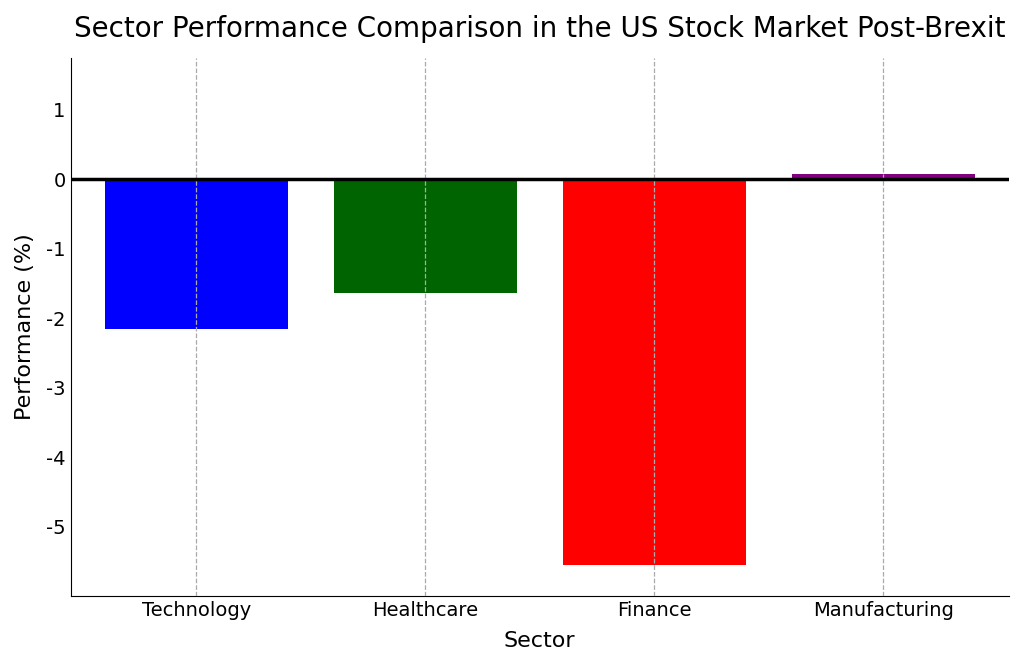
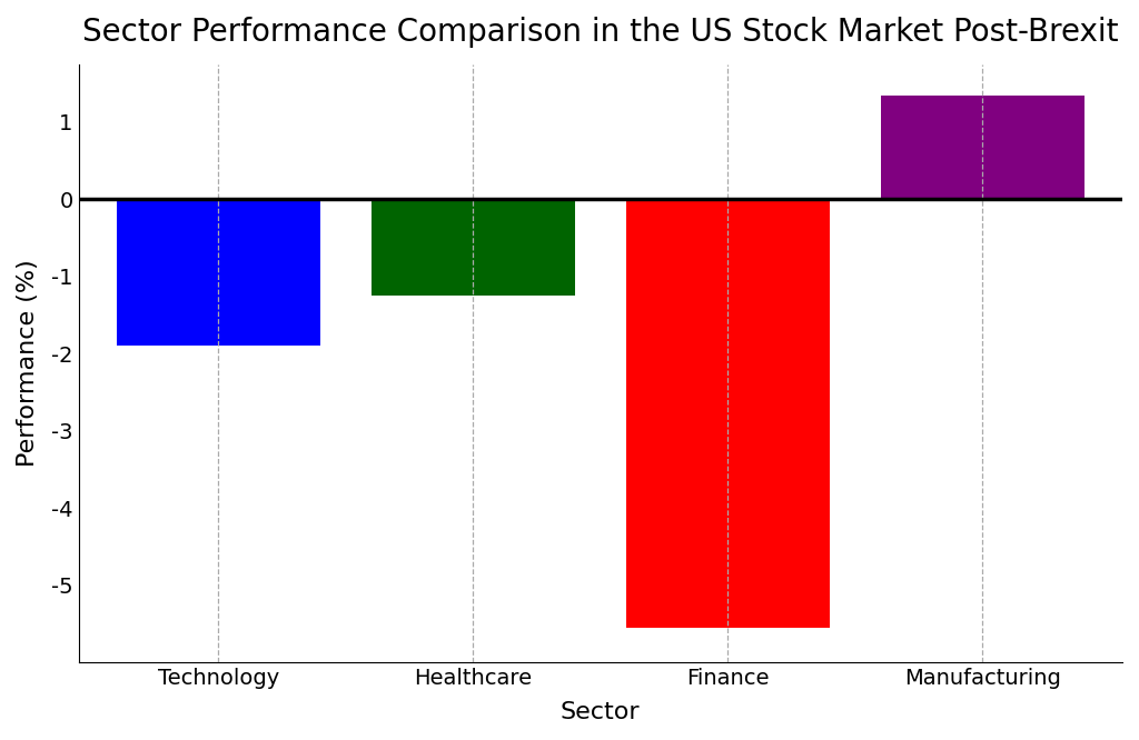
Technology: -2.16 -> -1.90
Healthcare: -1.64 -> -1.25
Manufacturing: 0.08 -> 1.35
